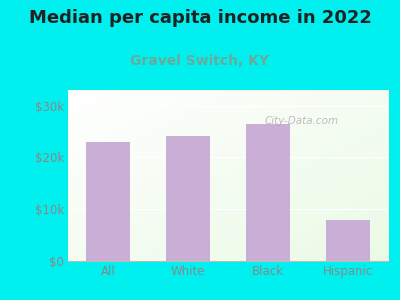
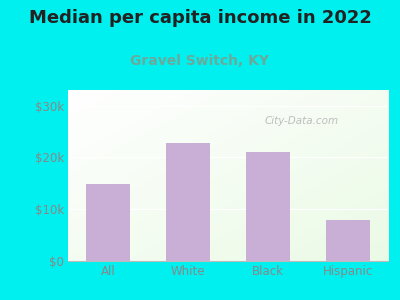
All: $23.0k -> $14.8k
White: $24.2k -> $22.8k
Black: $26.5k -> $21.0k
